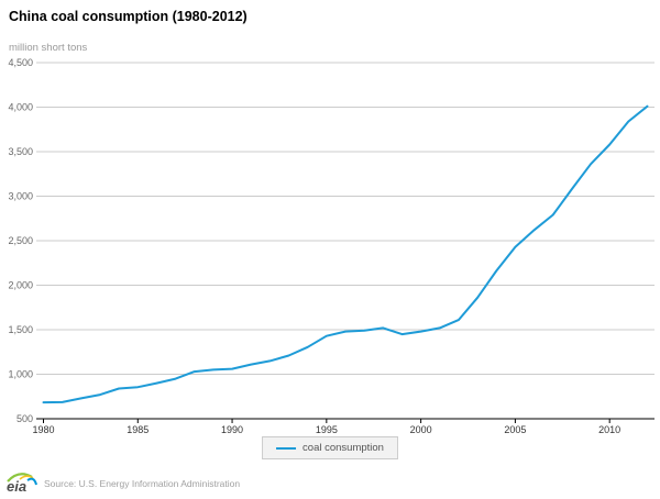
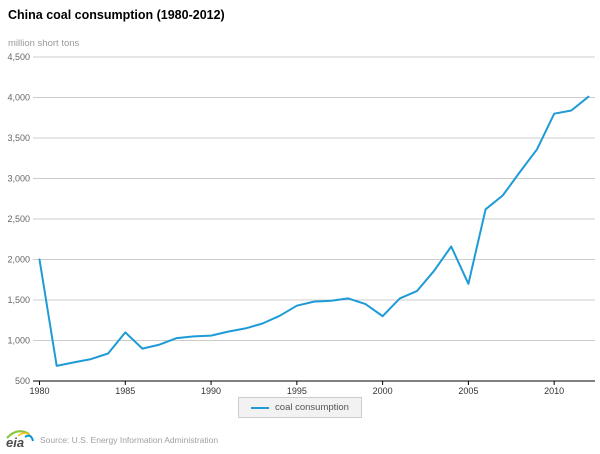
1980: 700 -> 2000
1985: 900 -> 1100
2000: 1500 -> 1300
2005: 2400 -> 1700
2010: 3600 -> 3800
